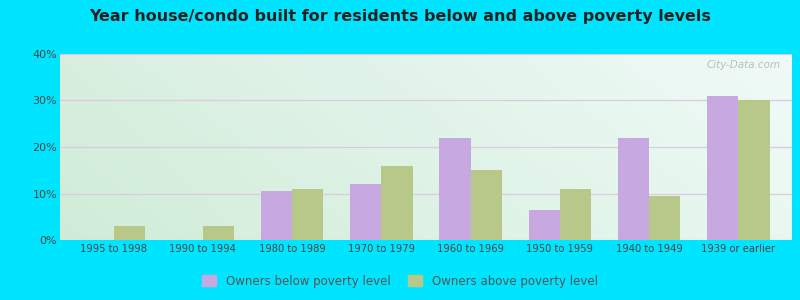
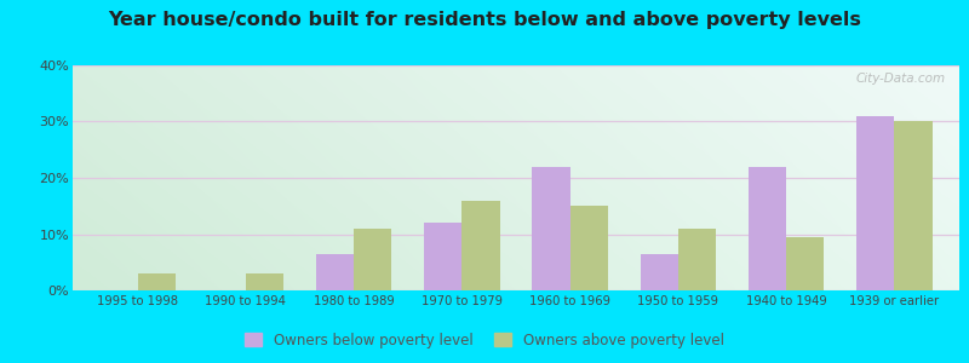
Owners below poverty level/1980 to 1989: 10.5% -> 6.5%
